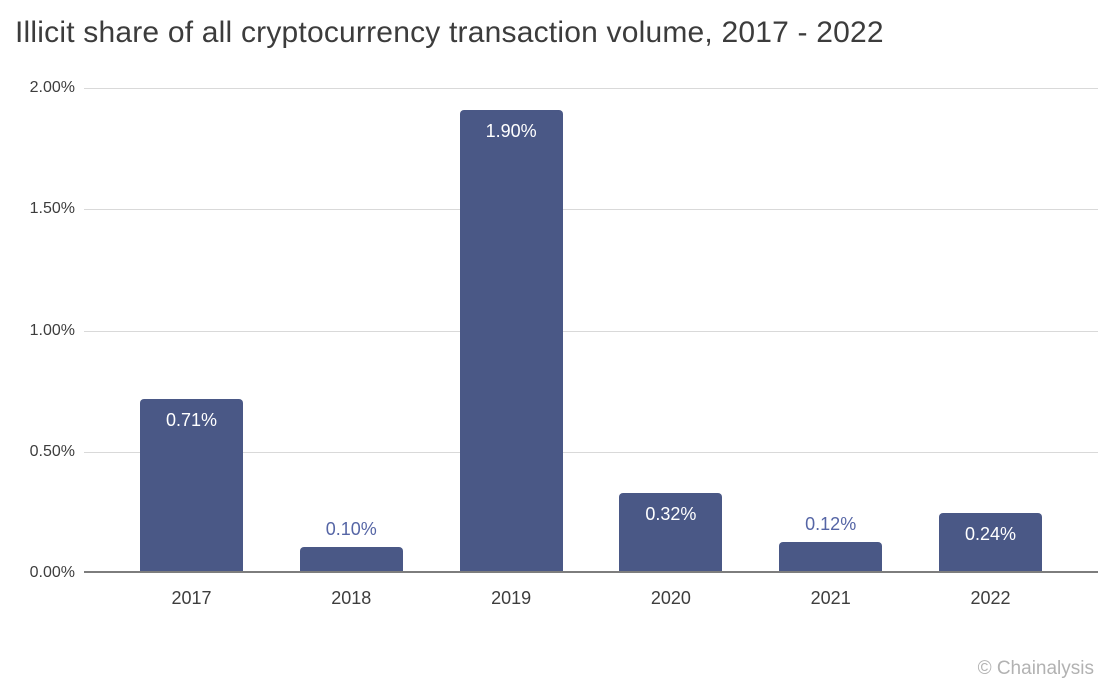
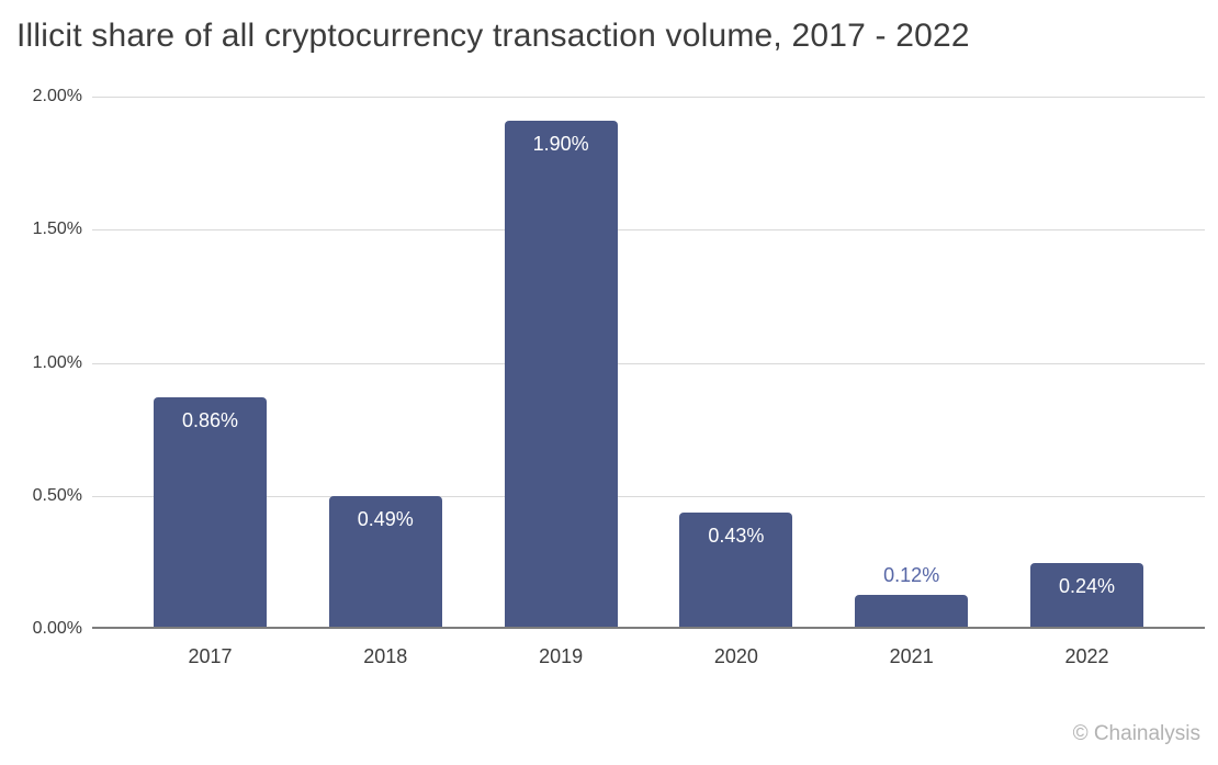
2017: 0.71% -> 0.86%
2018: 0.10% -> 0.49%
2020: 0.32% -> 0.43%
